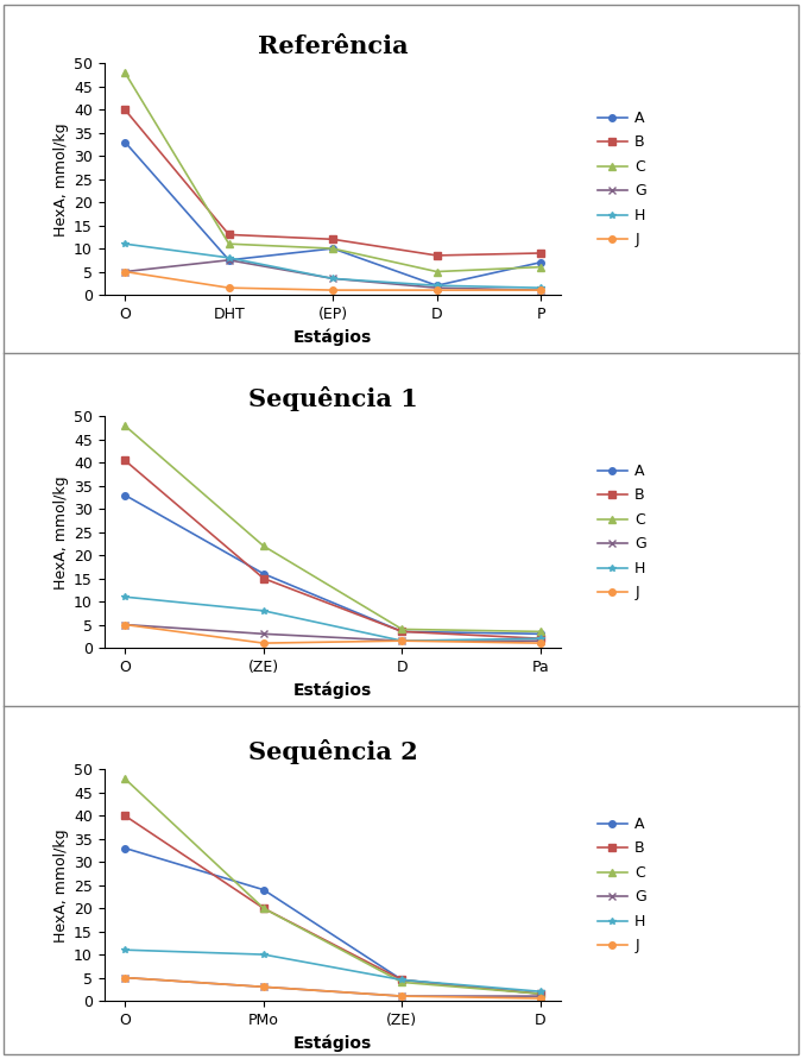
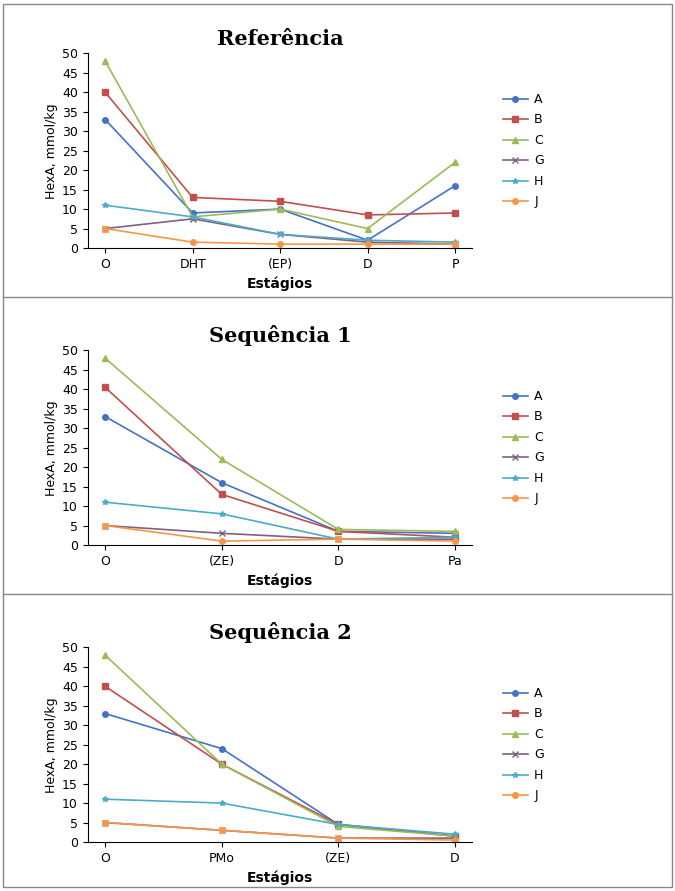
Referência/A/DHT: 7.5 -> 9.0
Referência/C/DHT: 11 -> 8
Referência/A/P: 7.0 -> 16.0
Referência/C/P: 6 -> 22
Sequência 1/B/(ZE): 15.0 -> 13.0
